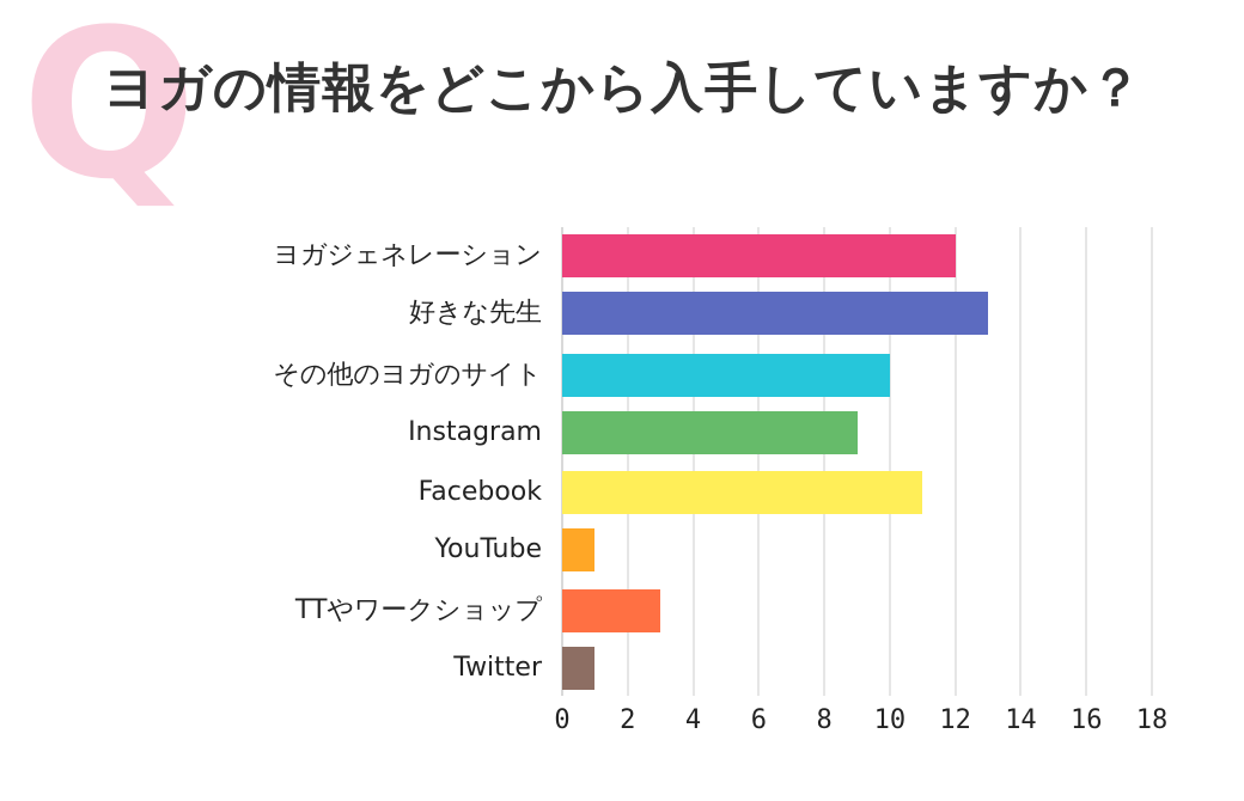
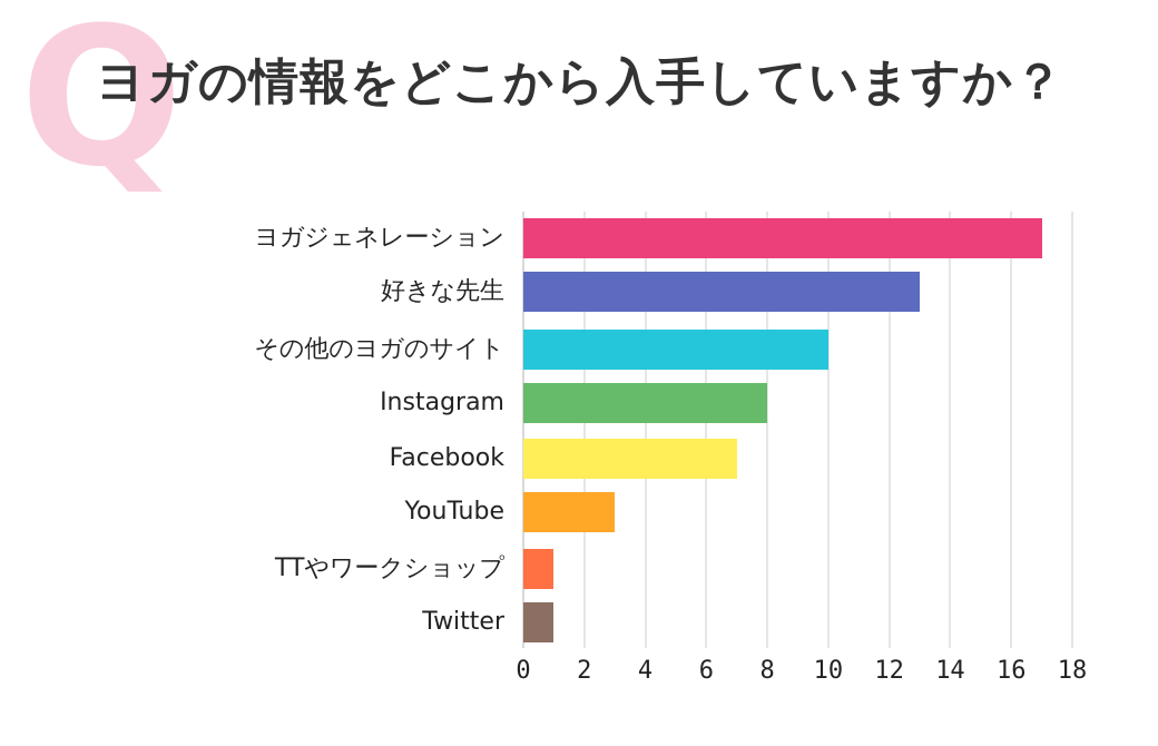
ヨガジェネレーション: 12 -> 17
Instagram: 9 -> 8
Facebook: 11 -> 7
YouTube: 1 -> 3
TTやワークショップ: 3 -> 1
